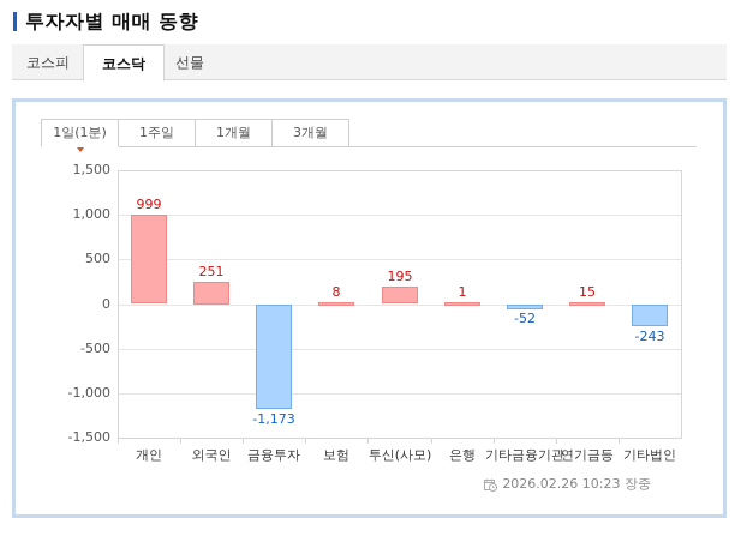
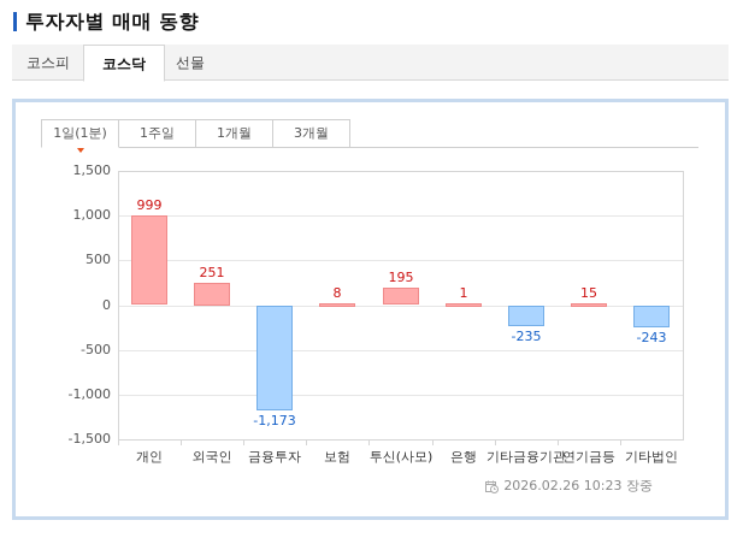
기타금융기관: -52 -> -235
